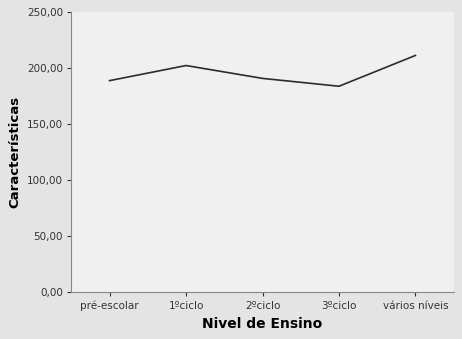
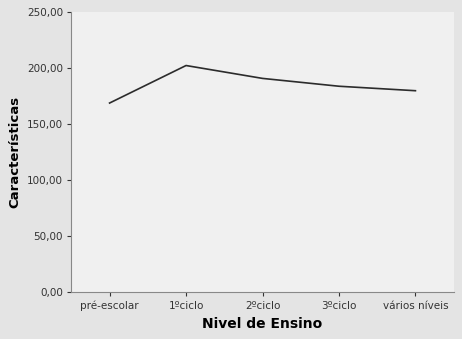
pré-escolar: 189 -> 169
vários níveis: 212 -> 180
